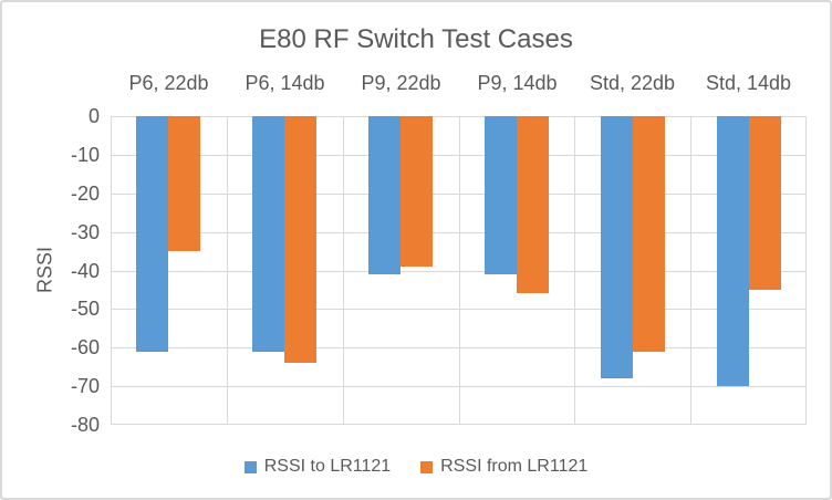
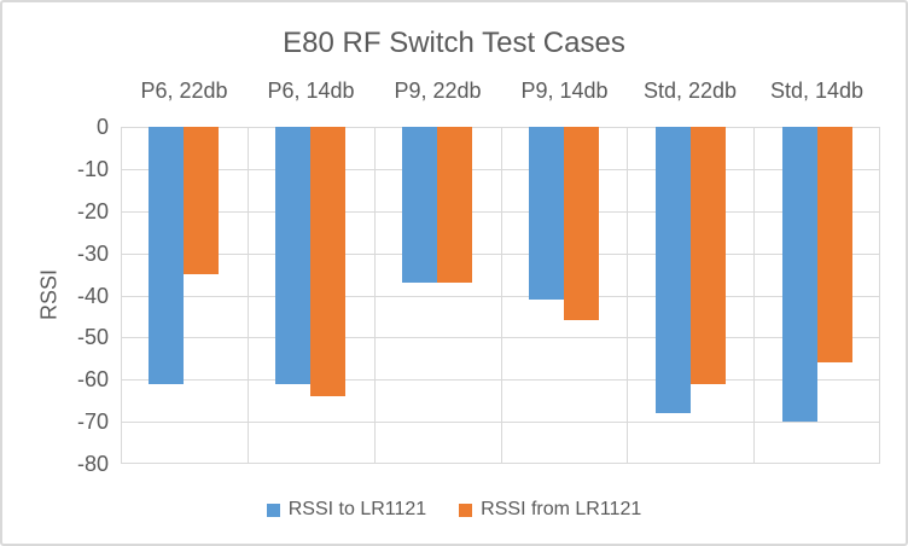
RSSI to LR1121/P9, 22db: -41 -> -37
RSSI from LR1121/P9, 22db: -39 -> -37
RSSI from LR1121/Std, 14db: -45 -> -56
